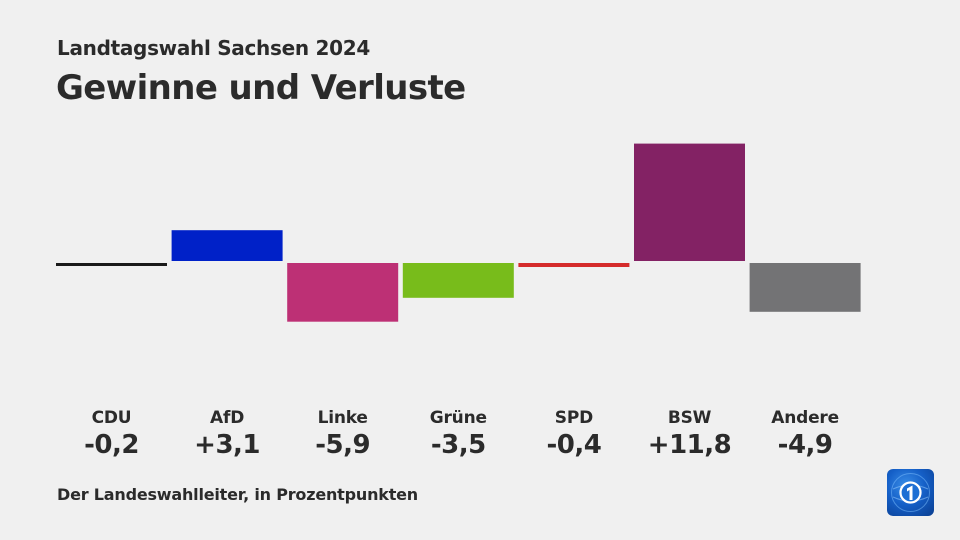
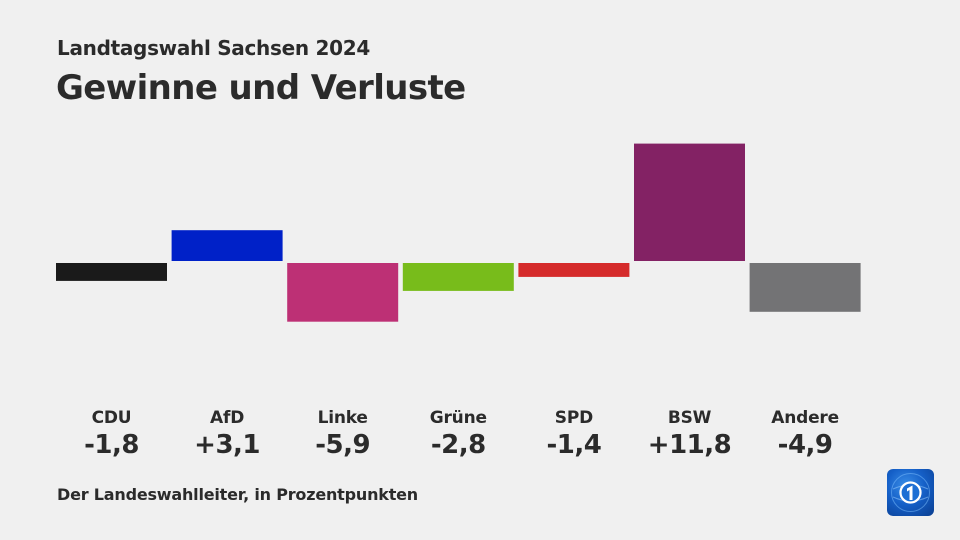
CDU: -0,2 -> -1,8
Grüne: -3,5 -> -2,8
SPD: -0,4 -> -1,4
